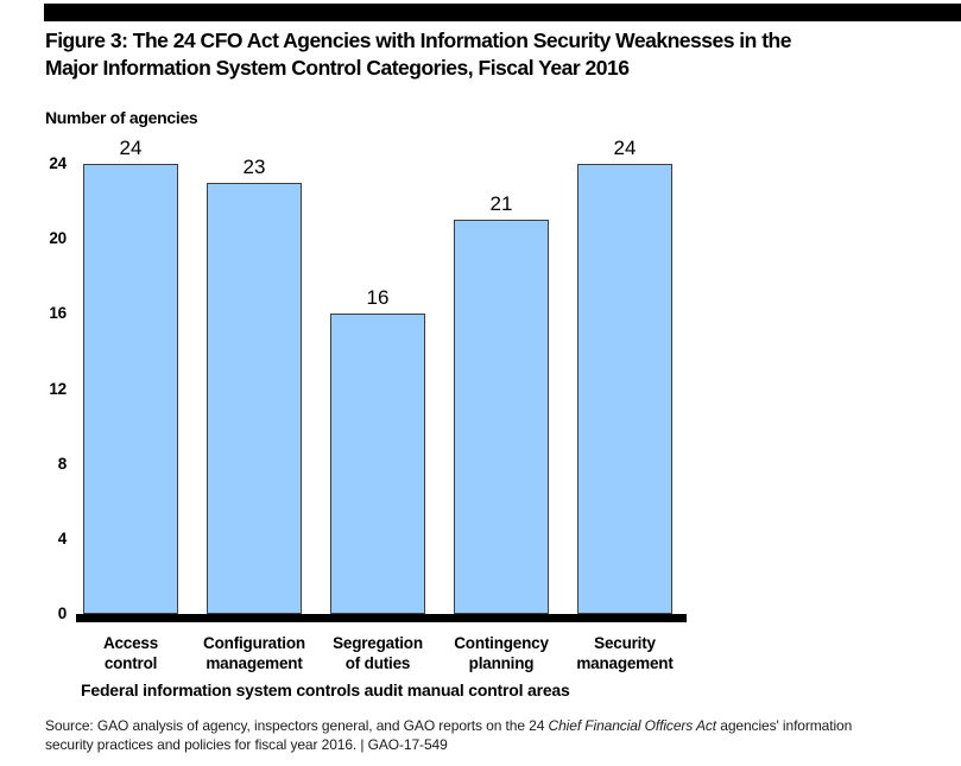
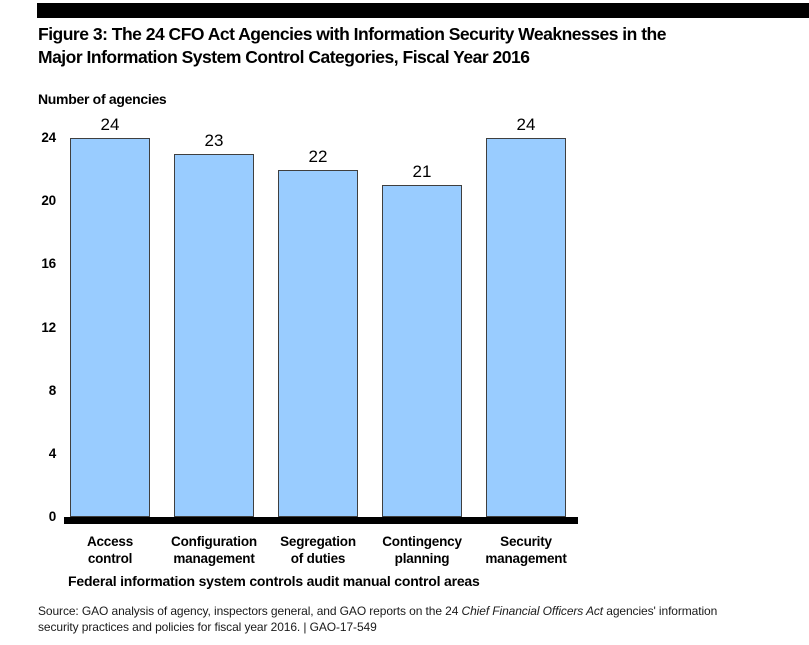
Segregation of duties: 16 -> 22
